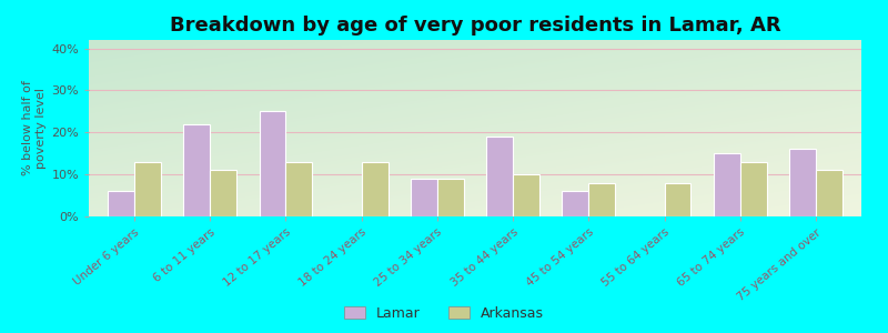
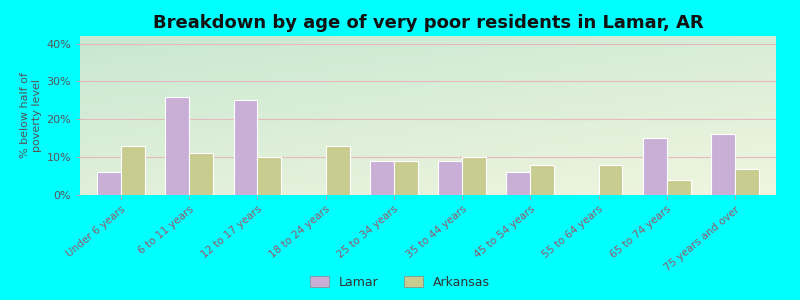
Lamar/6 to 11 years: 22% -> 26%
Arkansas/12 to 17 years: 13% -> 10%
Lamar/35 to 44 years: 19% -> 9%
Arkansas/65 to 74 years: 13% -> 4%
Arkansas/75 years and over: 11% -> 7%
